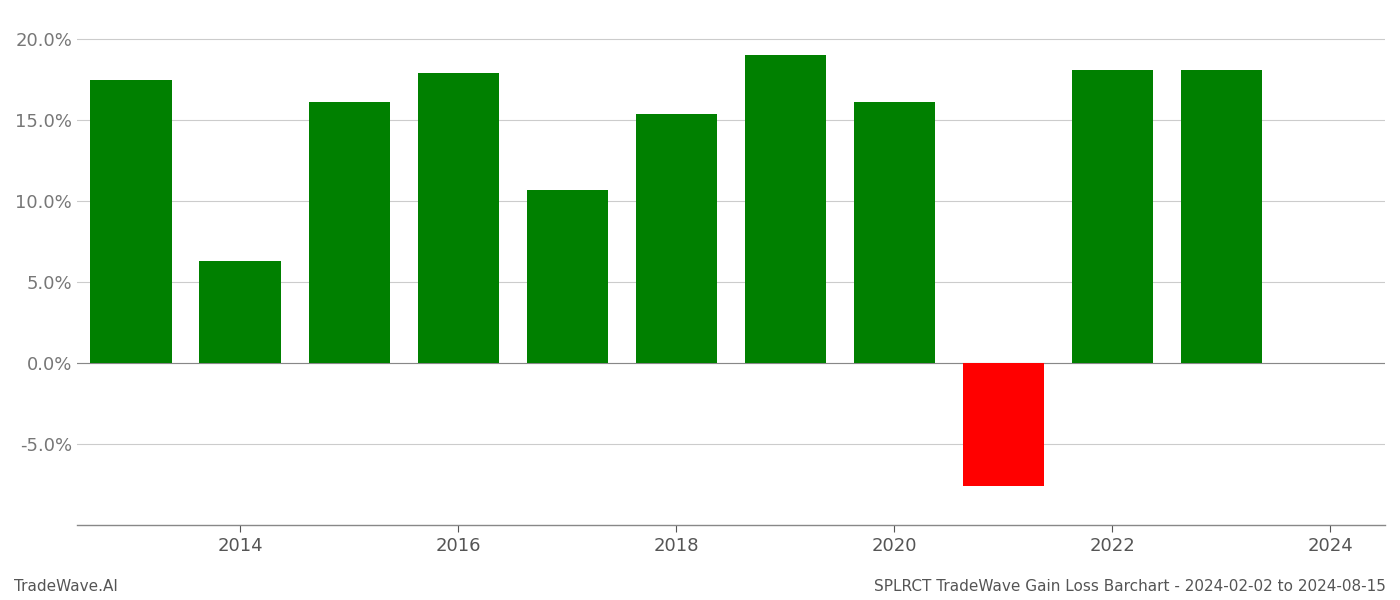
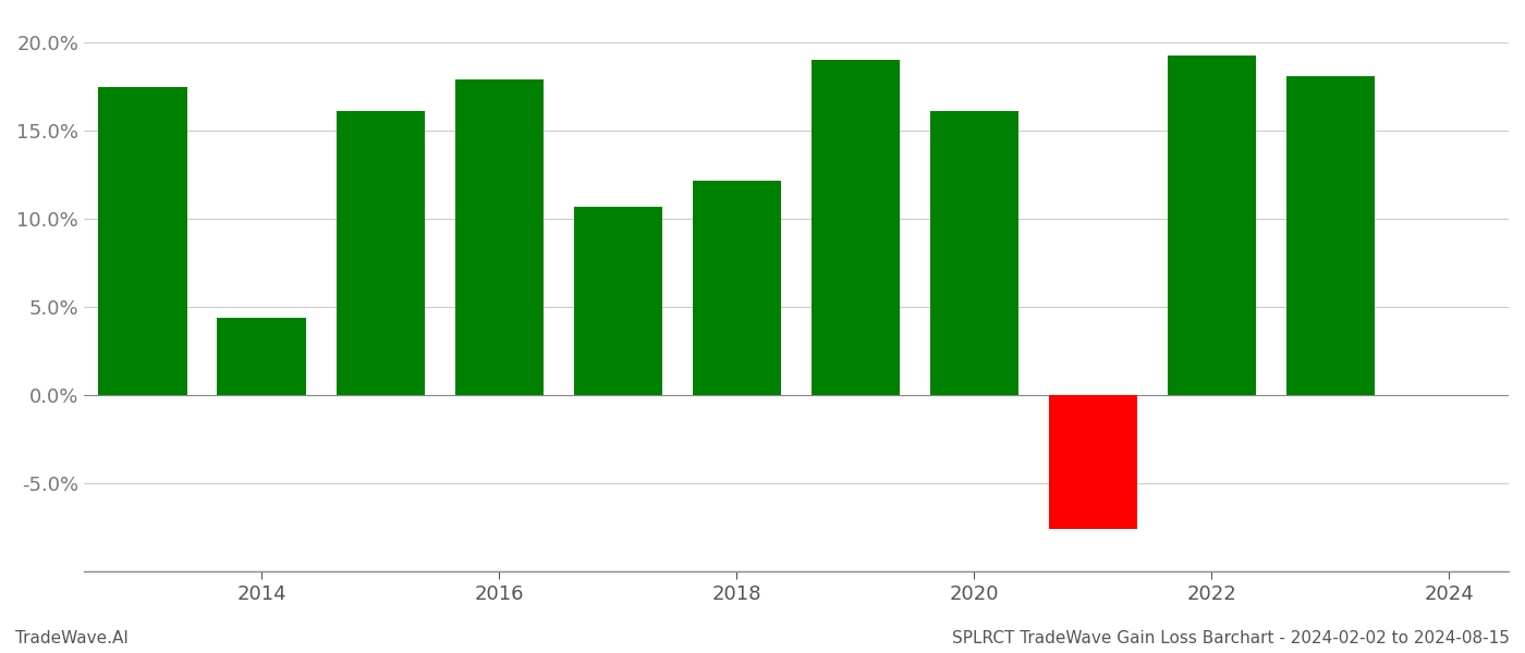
2014: 6.3% -> 4.4%
2018: 15.4% -> 12.2%
2022: 18.1% -> 19.3%
